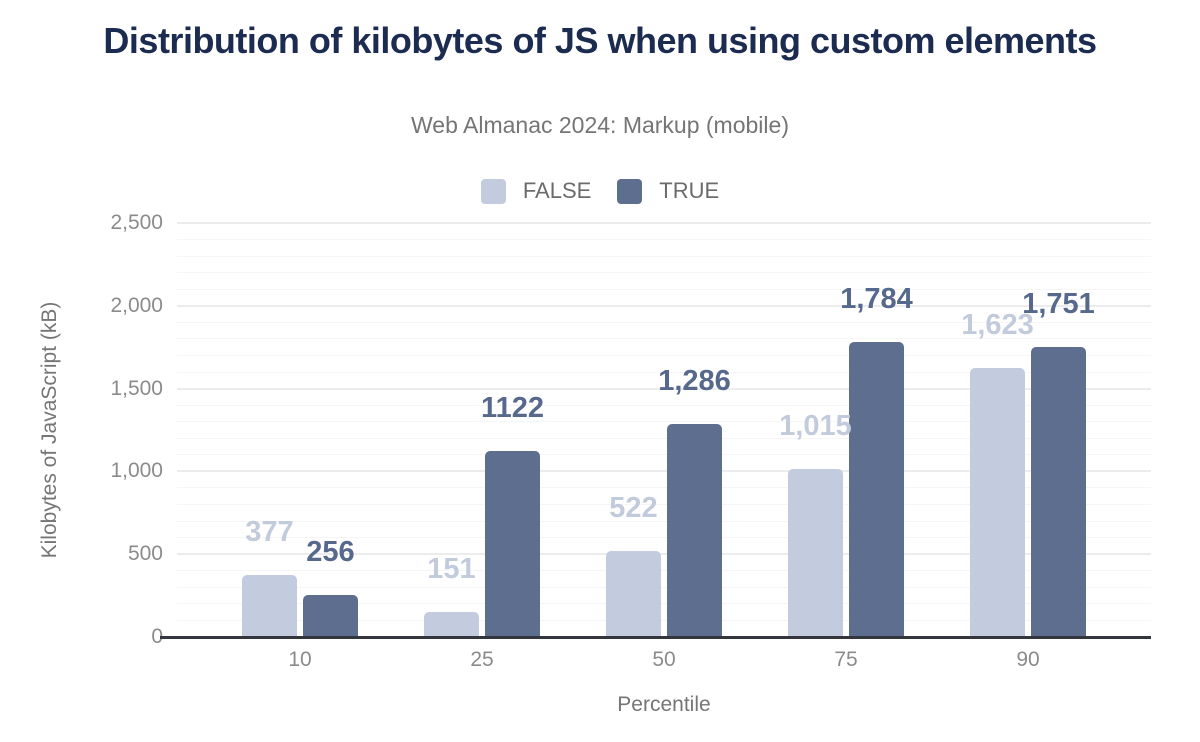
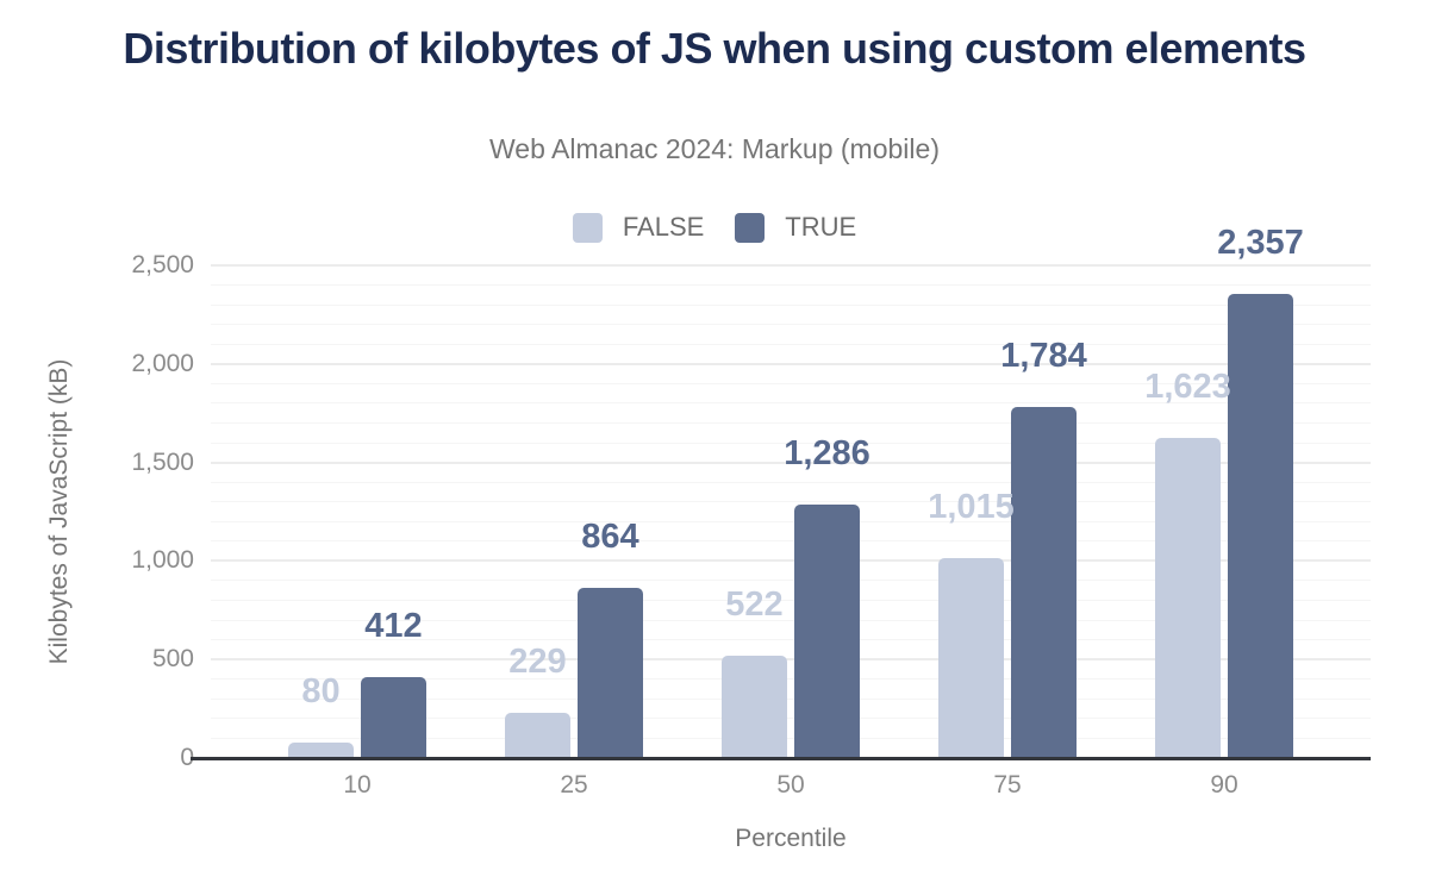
FALSE/10: 377 -> 80
TRUE/10: 256 -> 412
FALSE/25: 151 -> 229
TRUE/25: 1122 -> 864
TRUE/90: 1,751 -> 2,357
